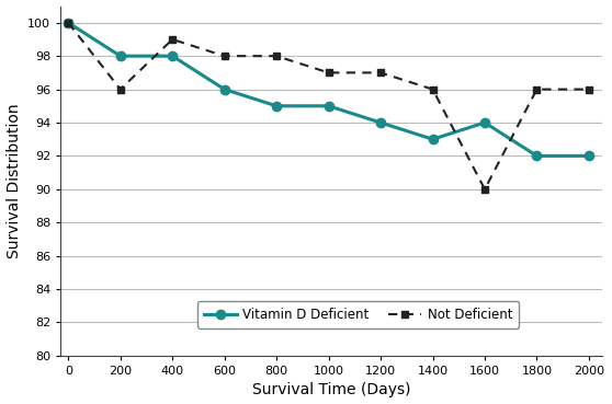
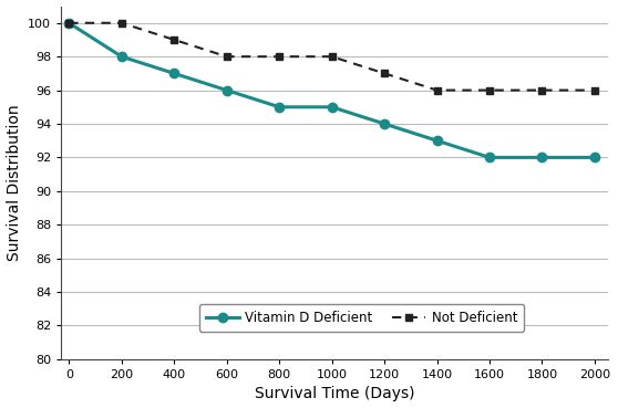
Not Deficient/200: 96 -> 100
Vitamin D Deficient/400: 98 -> 97
Not Deficient/1000: 97 -> 98
Vitamin D Deficient/1600: 94 -> 92
Not Deficient/1600: 90 -> 96
